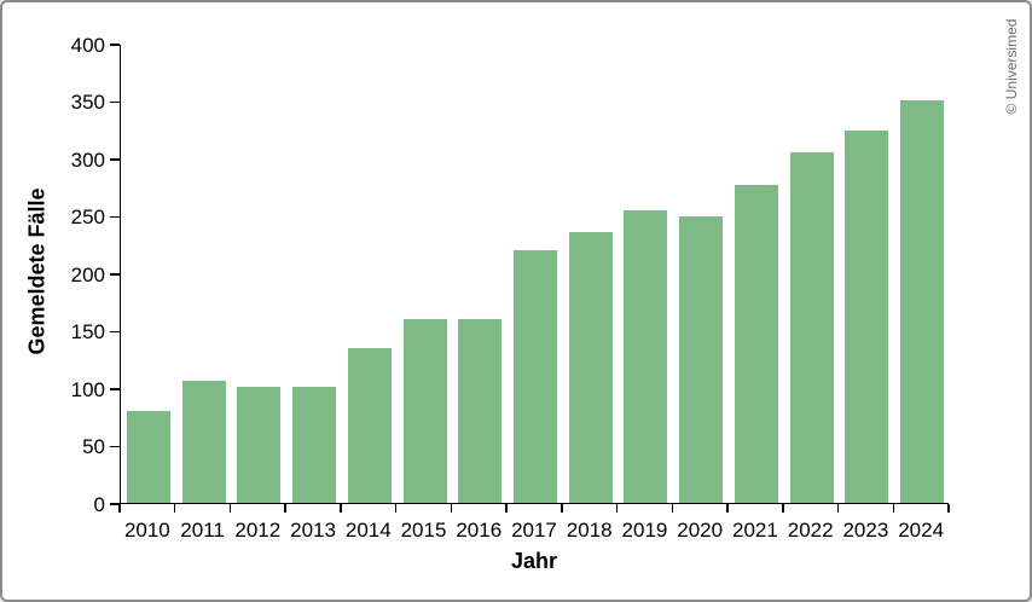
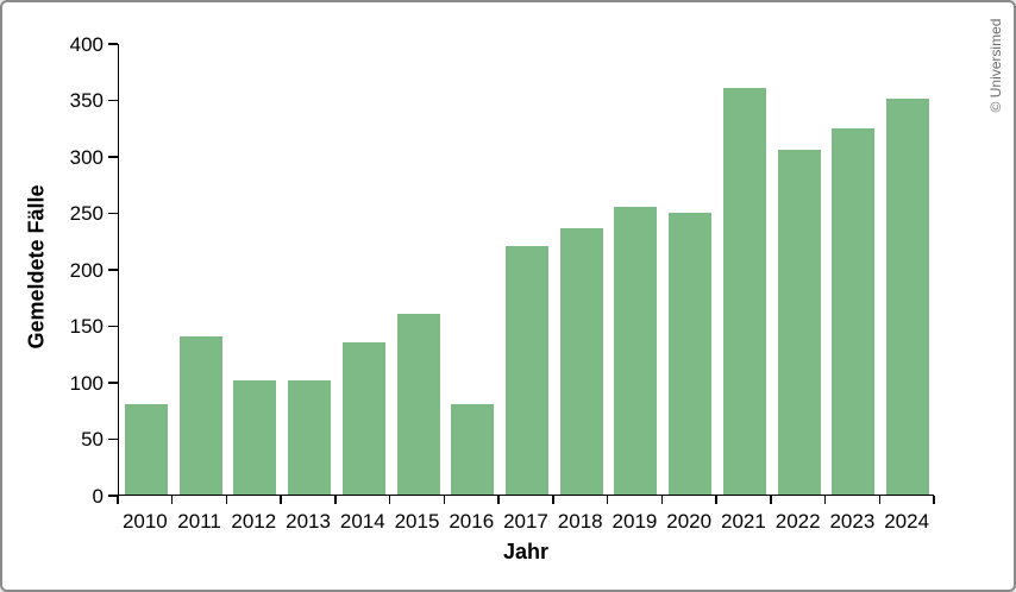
2011: 110 -> 140
2016: 160 -> 80
2021: 280 -> 360
